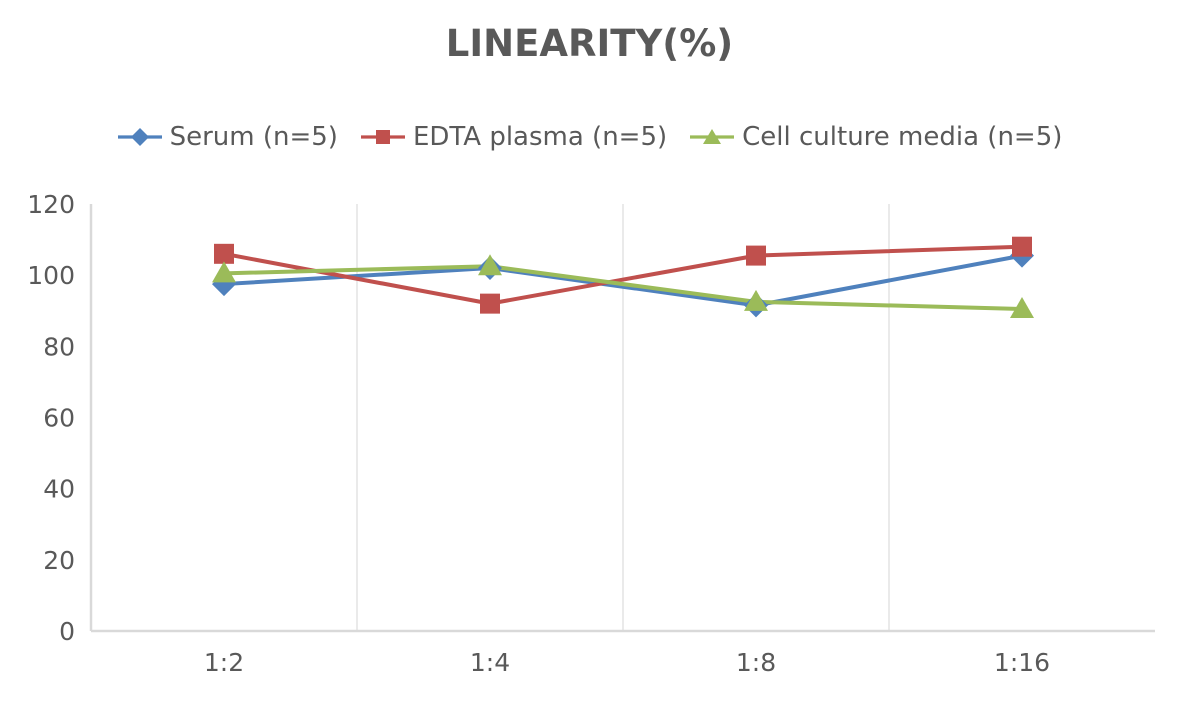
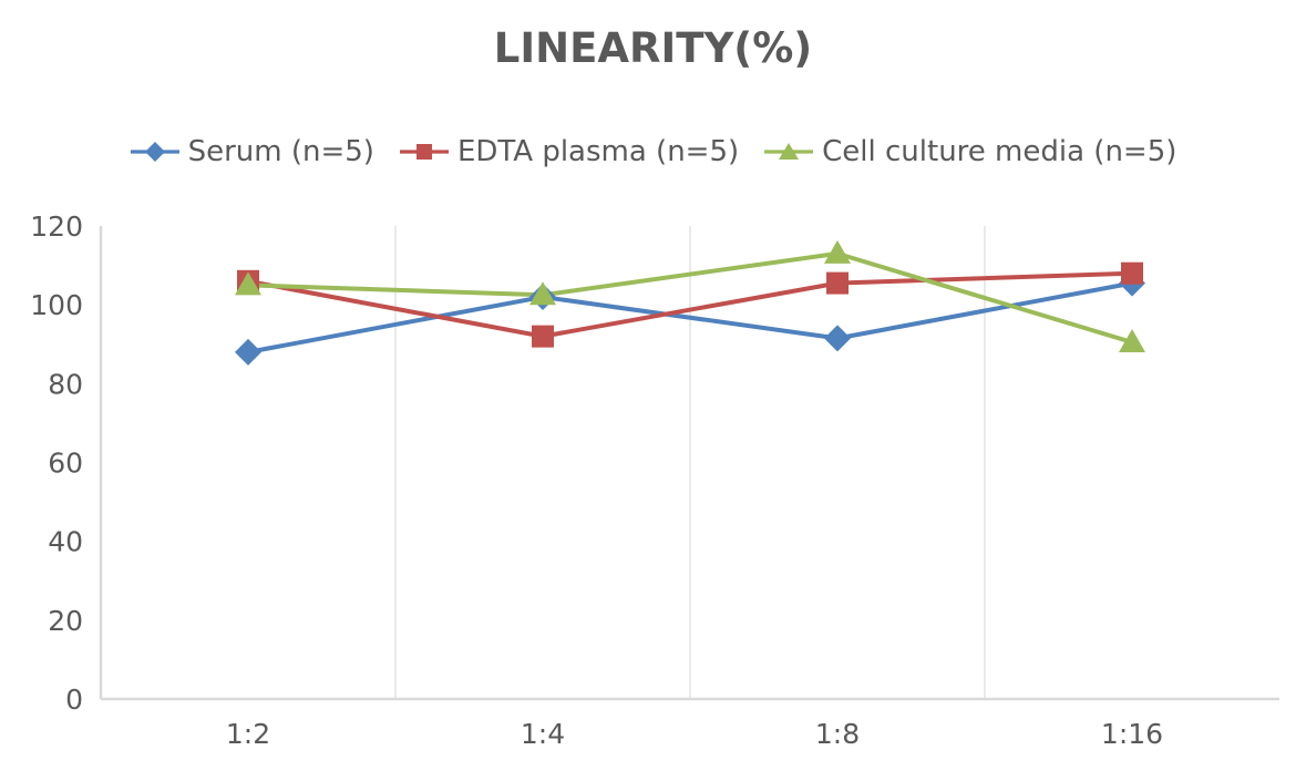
Serum (n=5)/1:2: 98 -> 88
Cell culture media (n=5)/1:2: 100 -> 105
Cell culture media (n=5)/1:8: 92 -> 113
